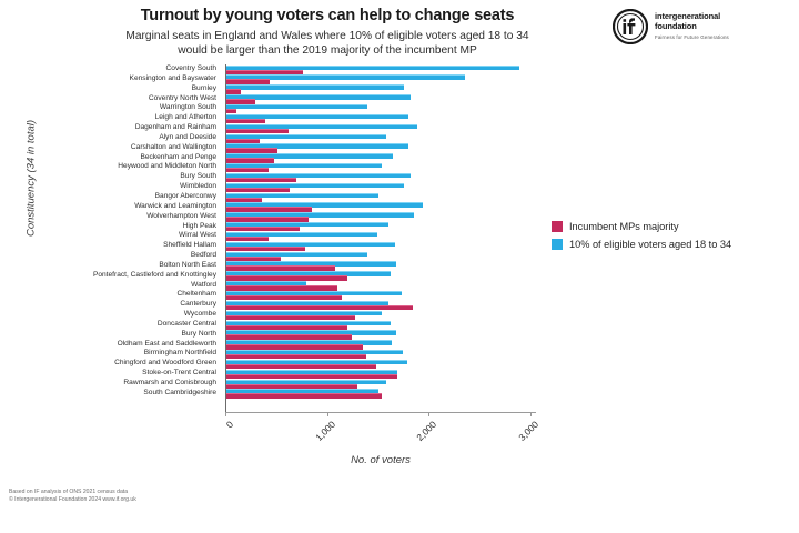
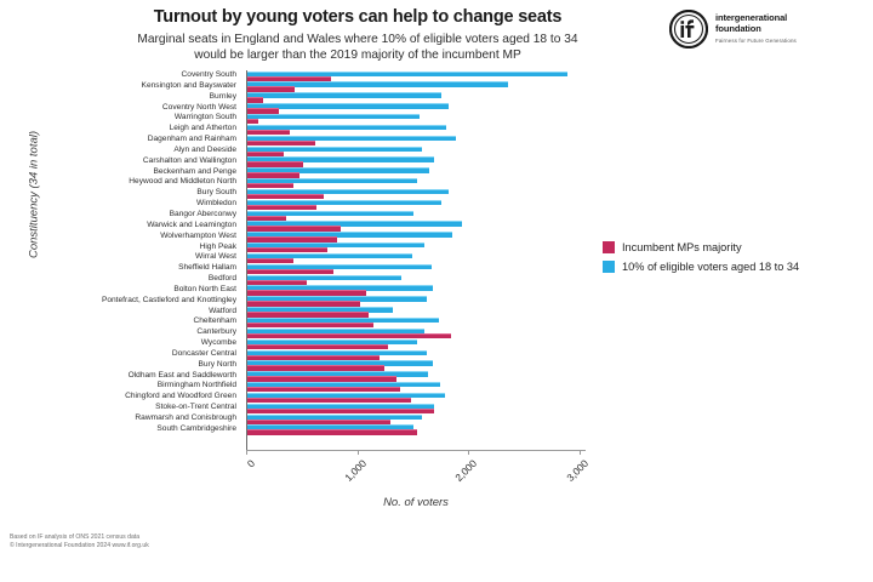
10% of eligible voters aged 18 to 34/Warrington South: 1400 -> 1600
10% of eligible voters aged 18 to 34/Carshalton and Wallington: 1800 -> 1700
Incumbent MPs majority/Pontefract, Castleford and Knottingley: 1200 -> 1000
10% of eligible voters aged 18 to 34/Watford: 800 -> 1300
